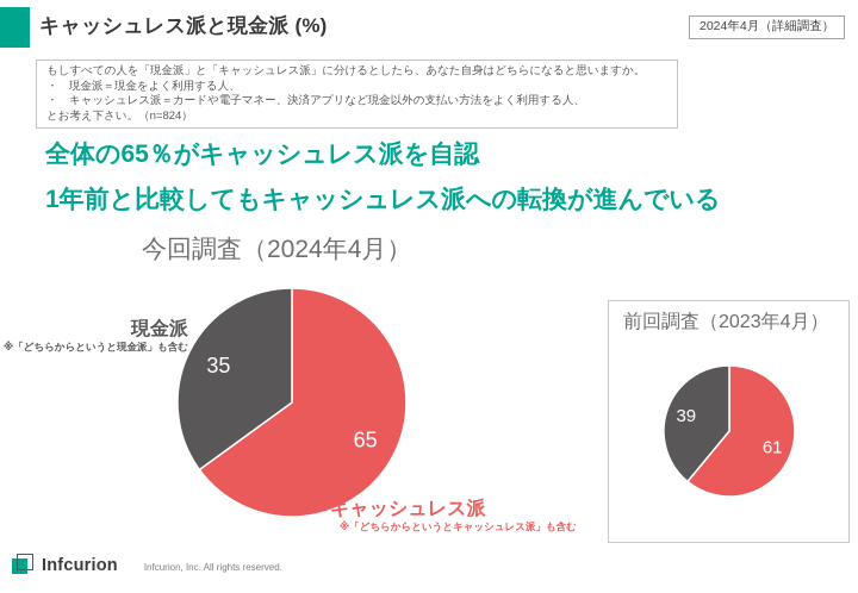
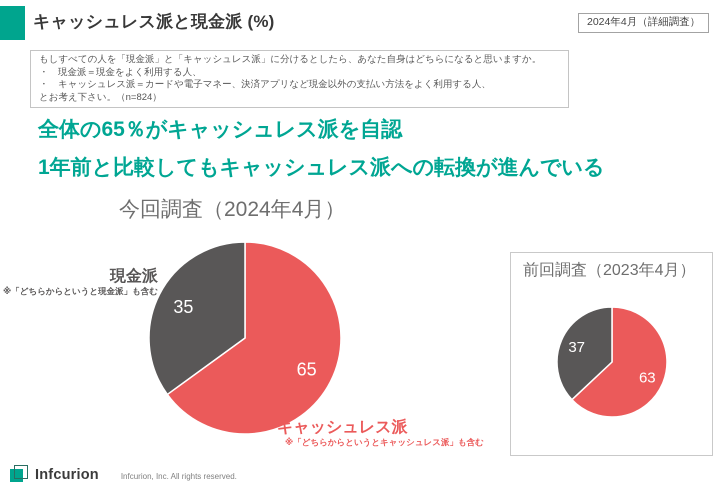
前回調査（2023年4月）/キャッシュレス派: 61 -> 63
前回調査（2023年4月）/現金派: 39 -> 37
